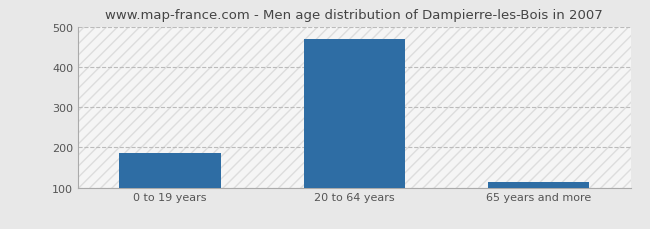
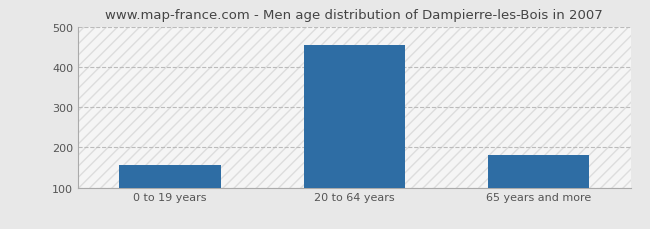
0 to 19 years: 185 -> 155
20 to 64 years: 470 -> 455
65 years and more: 115 -> 180
